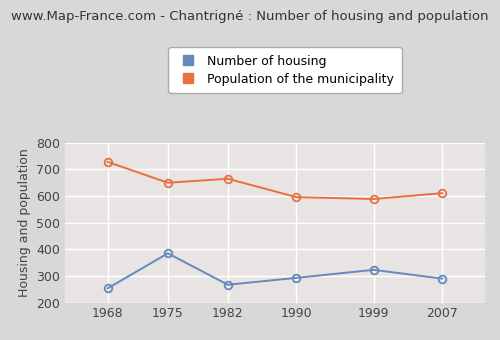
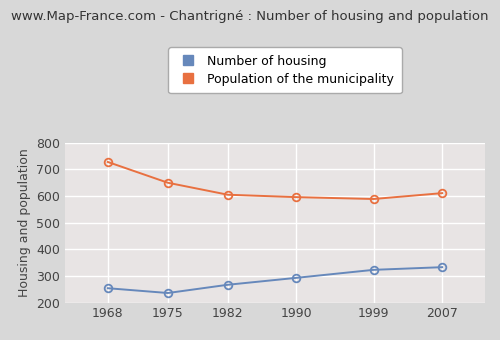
Number of housing/1975: 385 -> 236
Population of the municipality/1982: 665 -> 605
Number of housing/2007: 290 -> 333
